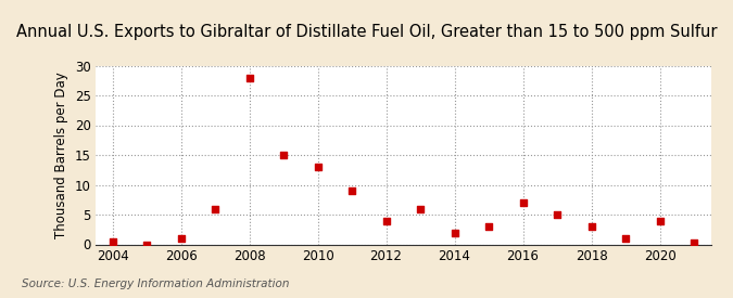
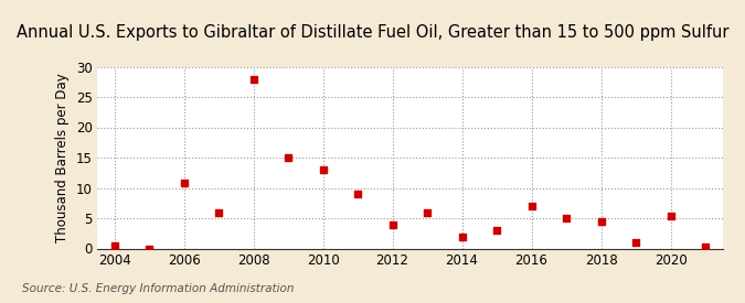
2006: 1.0 -> 10.8
2018: 3.0 -> 4.4
2020: 4.0 -> 5.4
